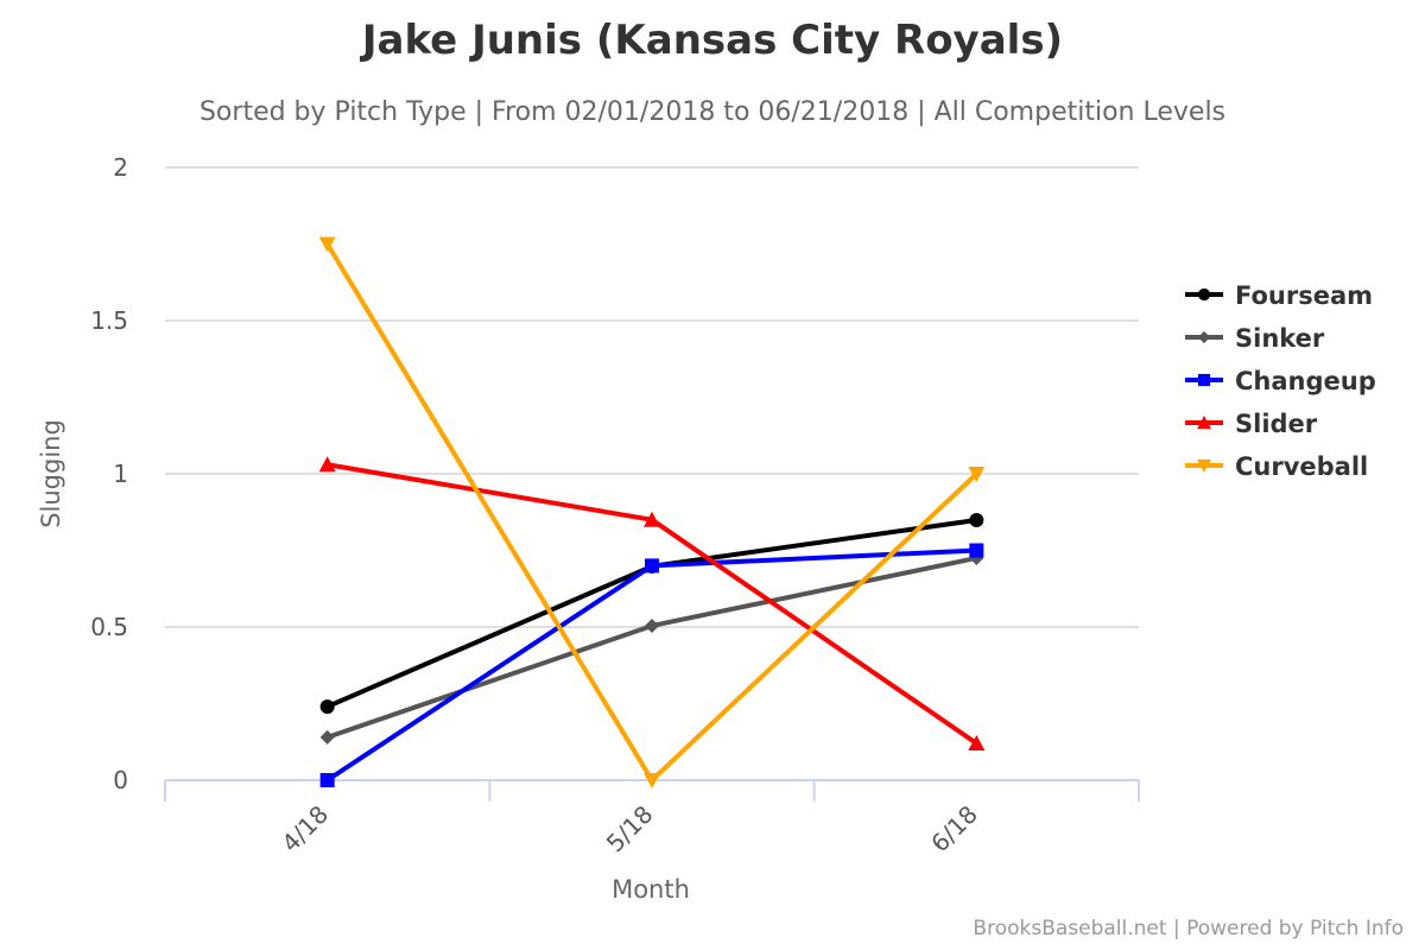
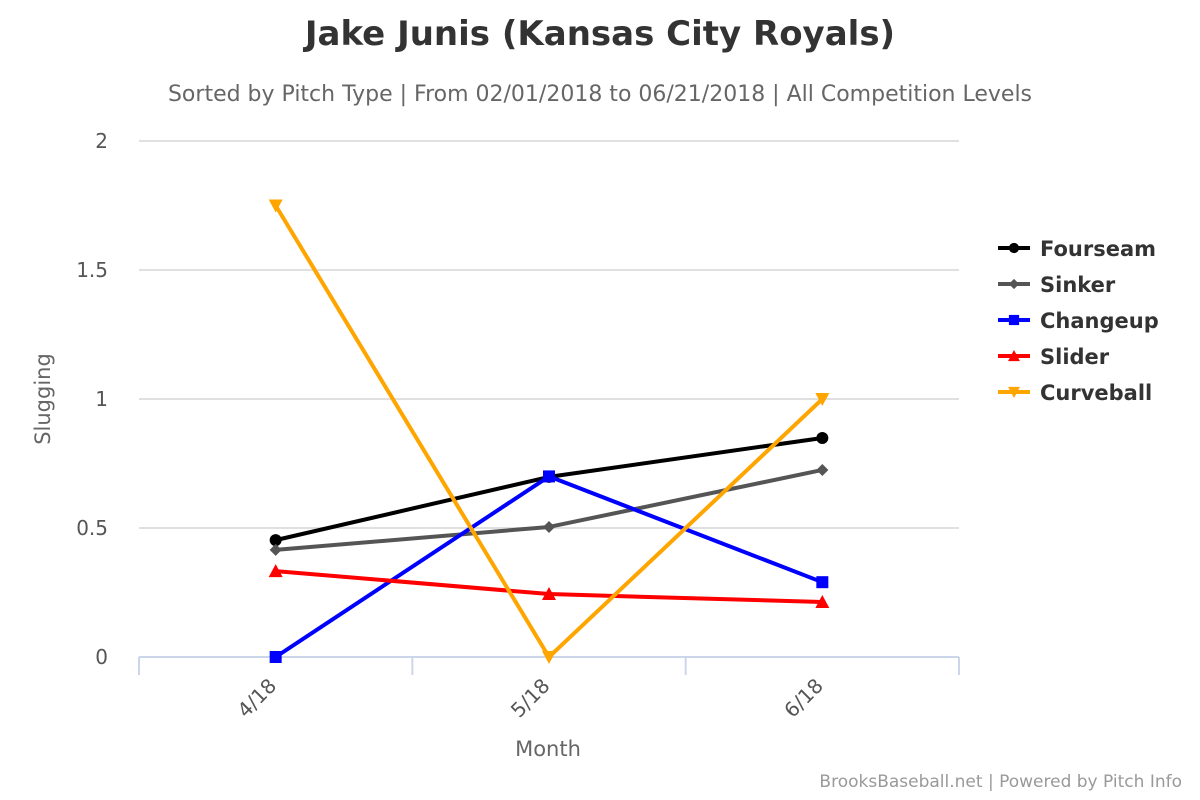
Fourseam/4/18: 0.24 -> 0.45
Sinker/4/18: 0.14 -> 0.41
Slider/4/18: 1.03 -> 0.33
Slider/5/18: 0.85 -> 0.24
Changeup/6/18: 0.75 -> 0.29
Slider/6/18: 0.12 -> 0.21
